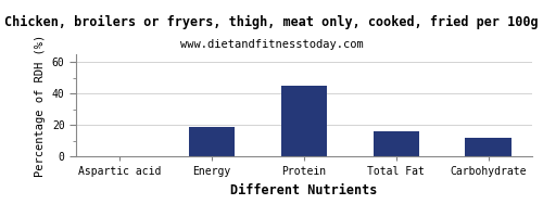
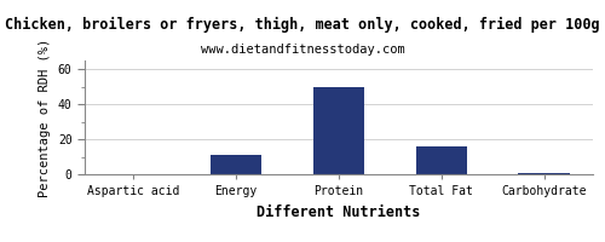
Energy: 19 -> 11
Protein: 45 -> 50
Carbohydrate: 12 -> 1
